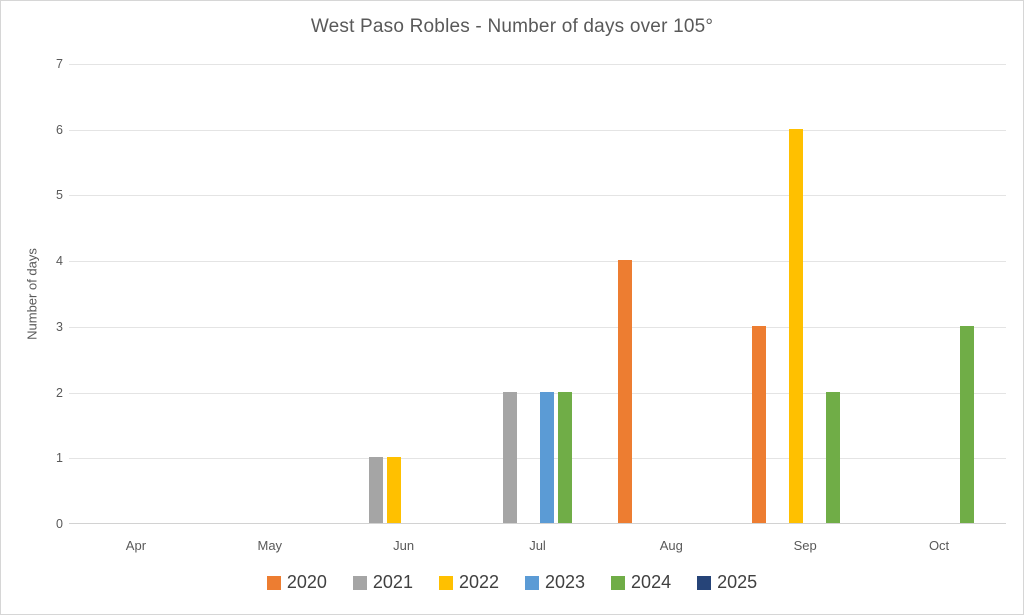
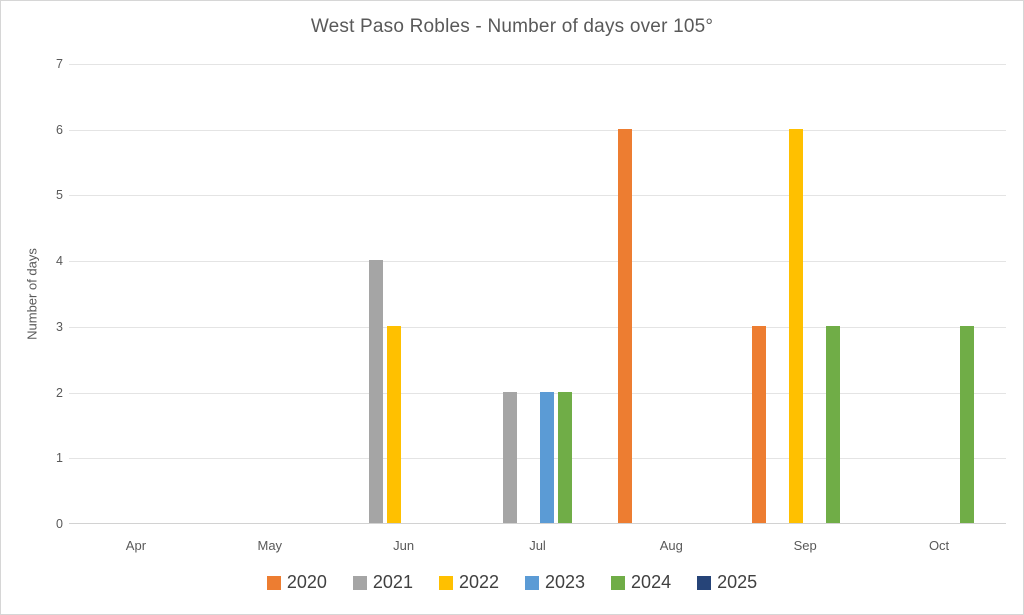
2021/Jun: 1 -> 4
2022/Jun: 1 -> 3
2020/Aug: 4 -> 6
2024/Sep: 2 -> 3
